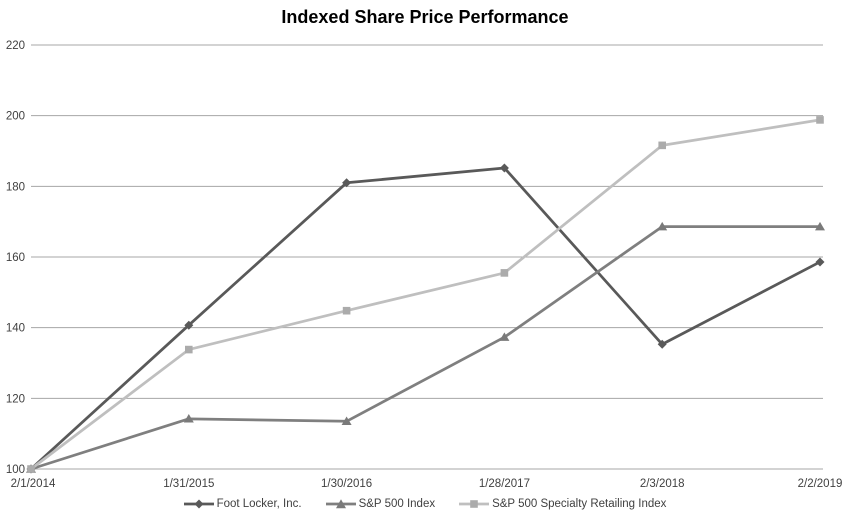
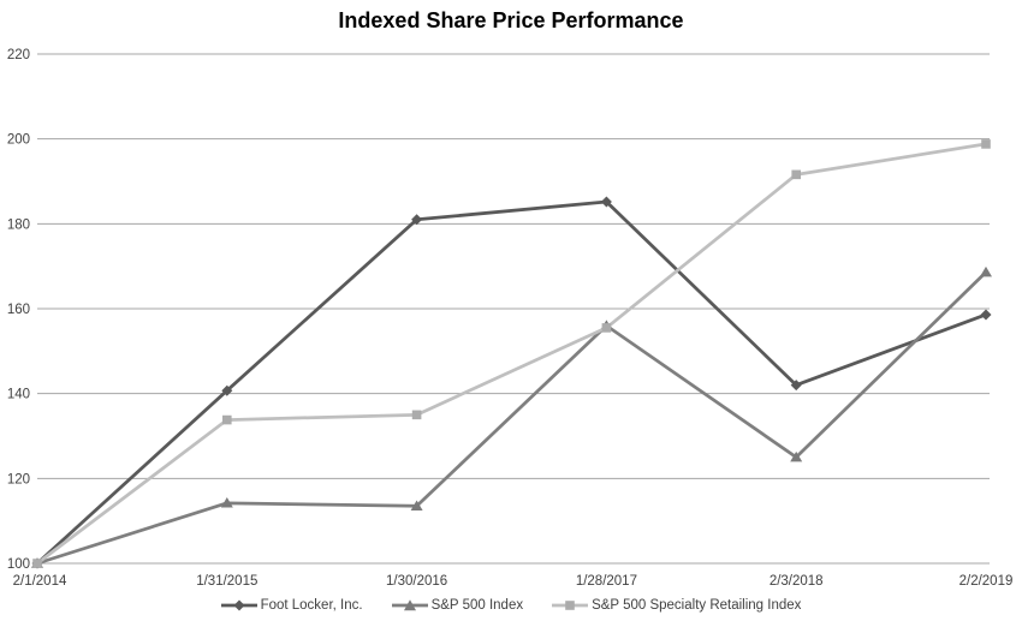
S&P 500 Specialty Retailing Index/1/30/2016: 145 -> 135
S&P 500 Index/1/28/2017: 137 -> 156
Foot Locker, Inc./2/3/2018: 135 -> 142
S&P 500 Index/2/3/2018: 169 -> 125
